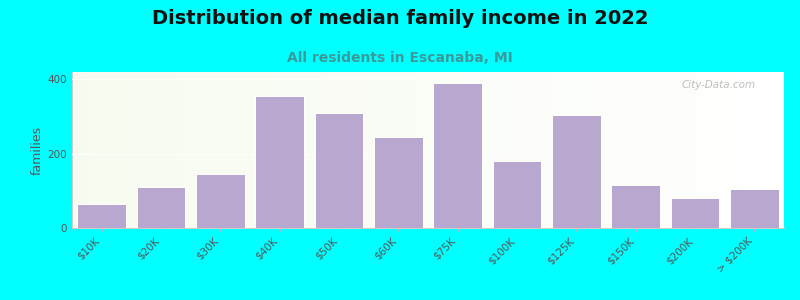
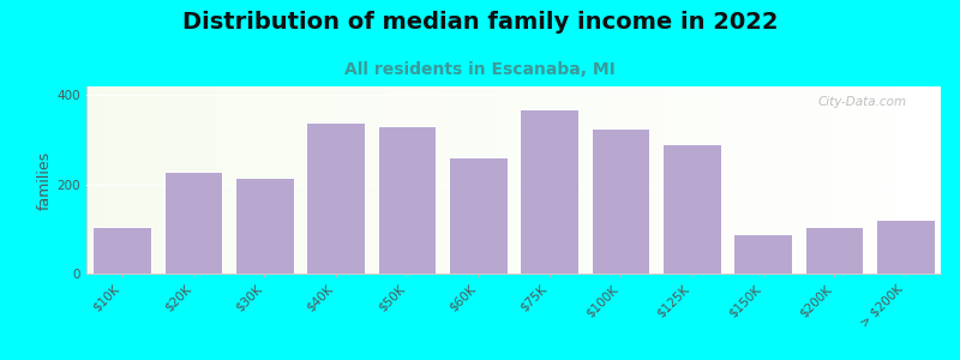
$10K: 65 -> 105
$20K: 110 -> 230
$30K: 145 -> 215
$40K: 355 -> 340
$50K: 310 -> 330
$60K: 245 -> 260
$75K: 390 -> 370
$100K: 180 -> 325
$125K: 305 -> 290
$150K: 115 -> 90
$200K: 80 -> 105
> $200K: 105 -> 120
